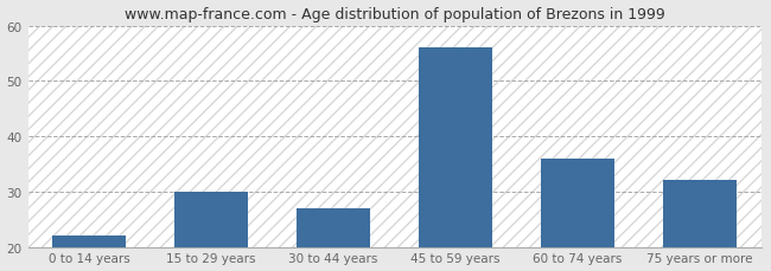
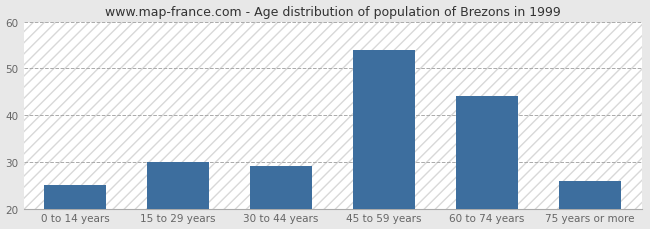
0 to 14 years: 22 -> 25
30 to 44 years: 27 -> 29
45 to 59 years: 56 -> 54
60 to 74 years: 36 -> 44
75 years or more: 32 -> 26
